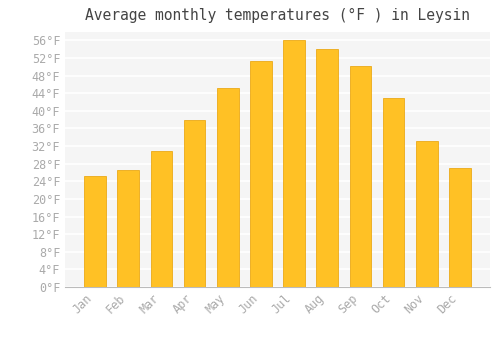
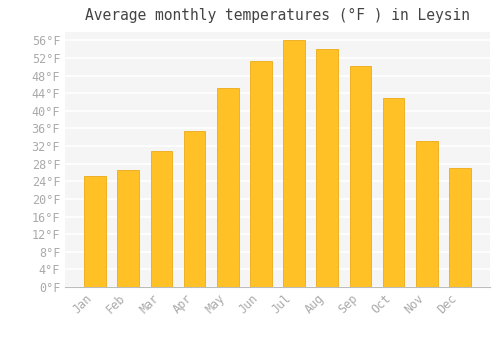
Apr: 37.9°F -> 35.5°F
